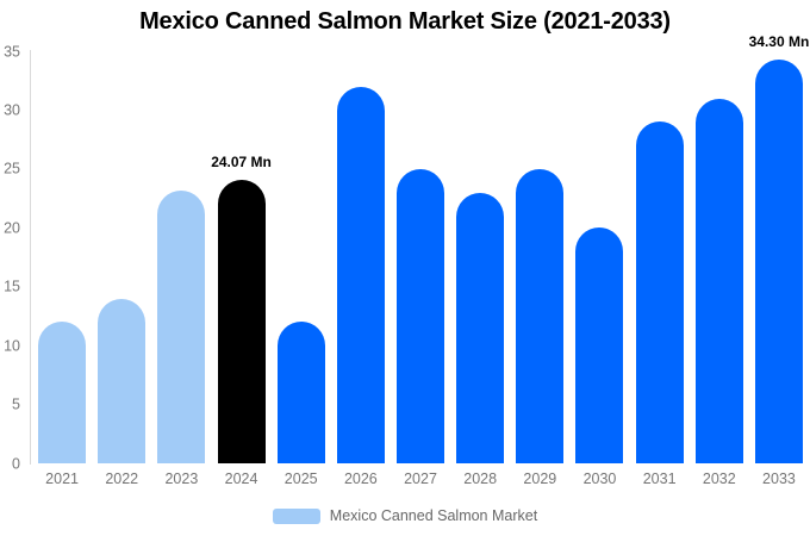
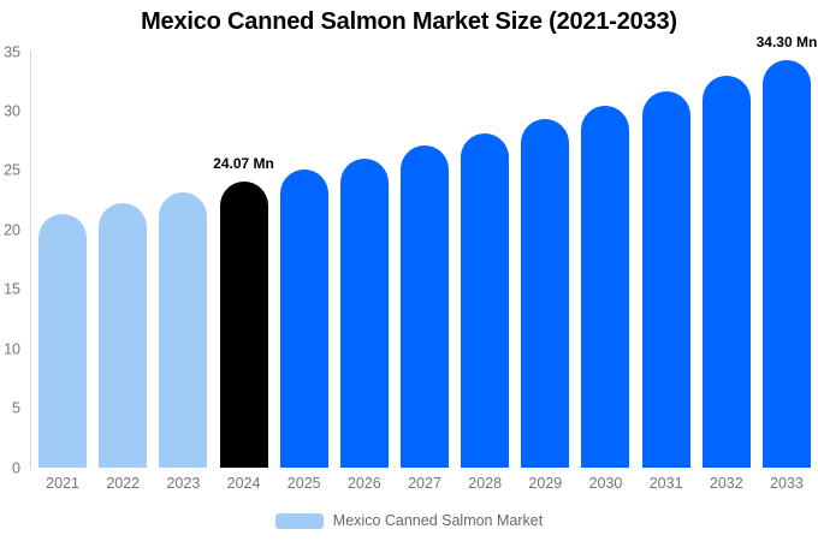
2021: 12 -> 21
2022: 14 -> 22
2025: 12 -> 25
2026: 32 -> 26
2027: 25 -> 27
2028: 23 -> 28
2029: 25 -> 29
2030: 20 -> 30
2031: 29 -> 32
2032: 31 -> 33
